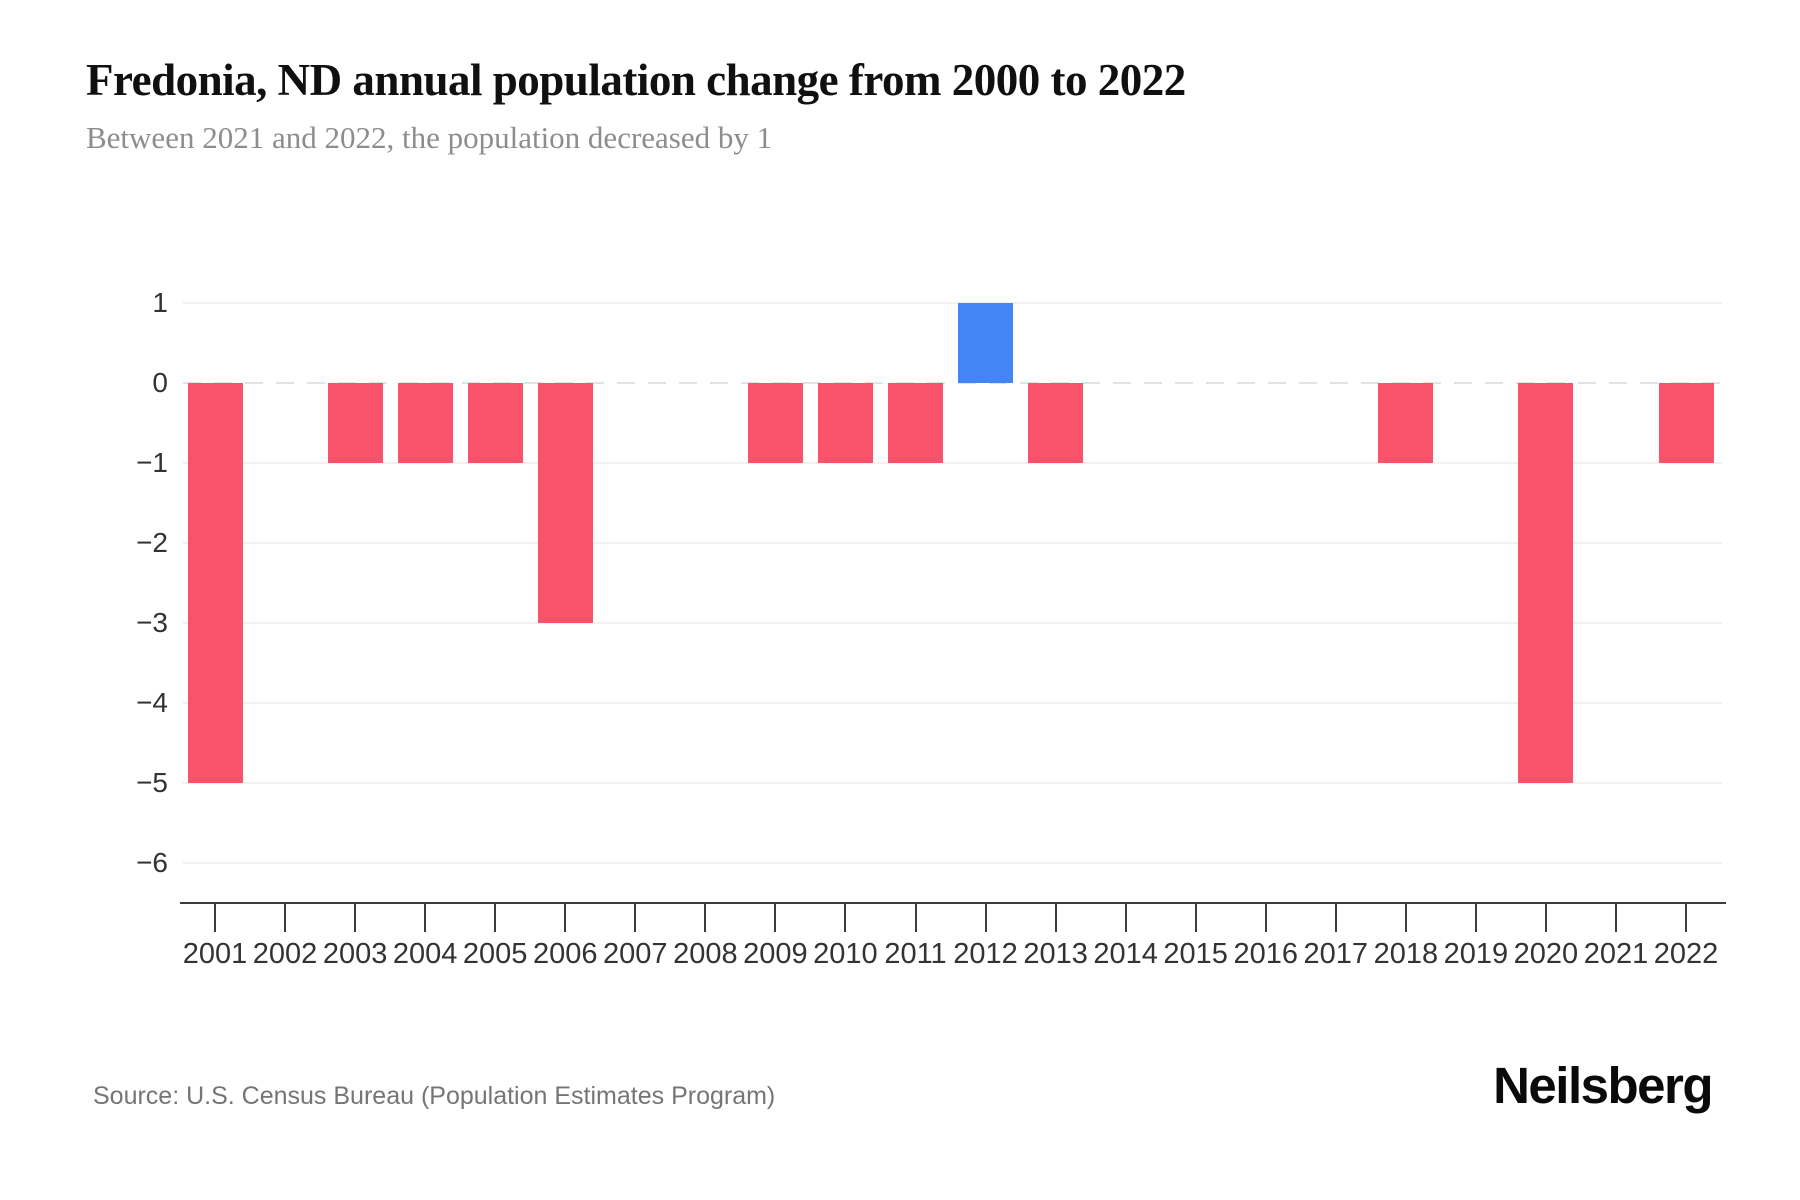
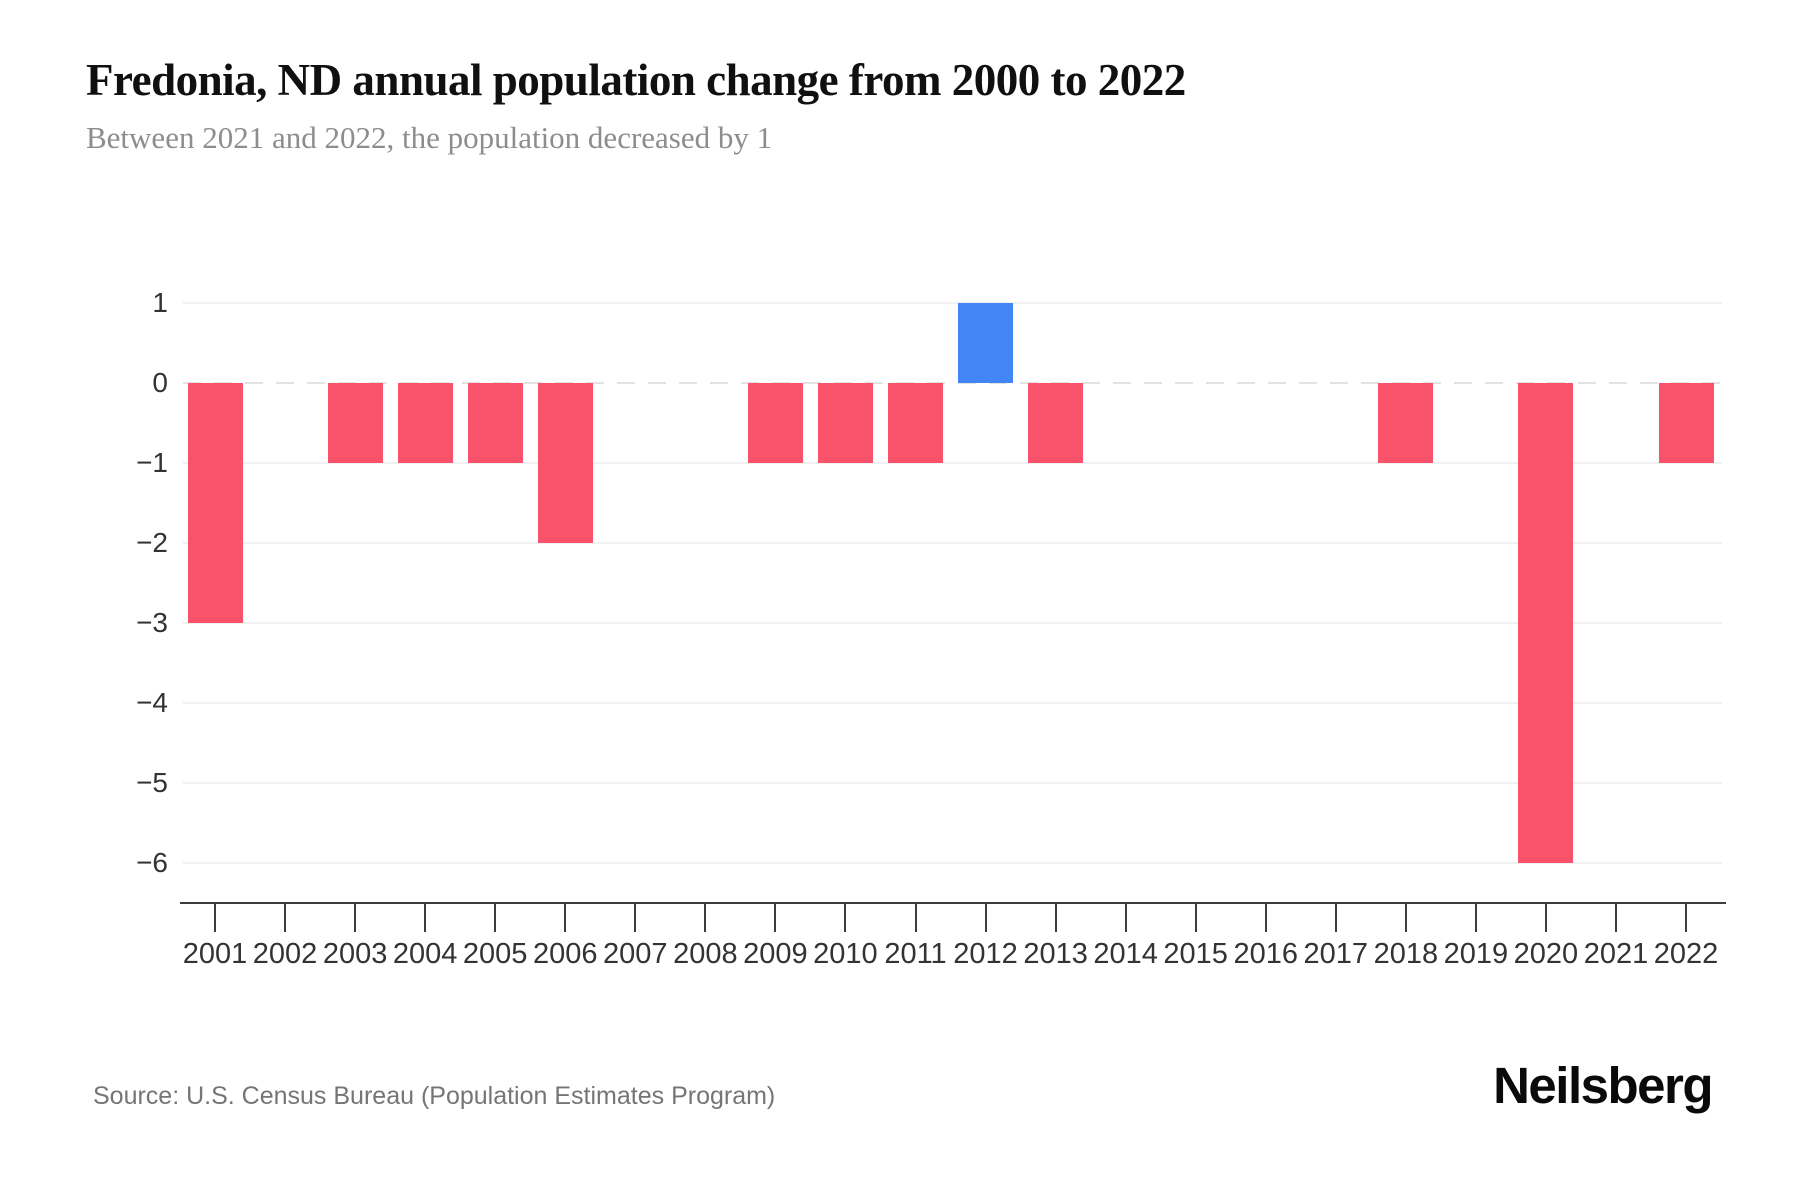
2001: -5 -> -3
2006: -3 -> -2
2020: -5 -> -6
